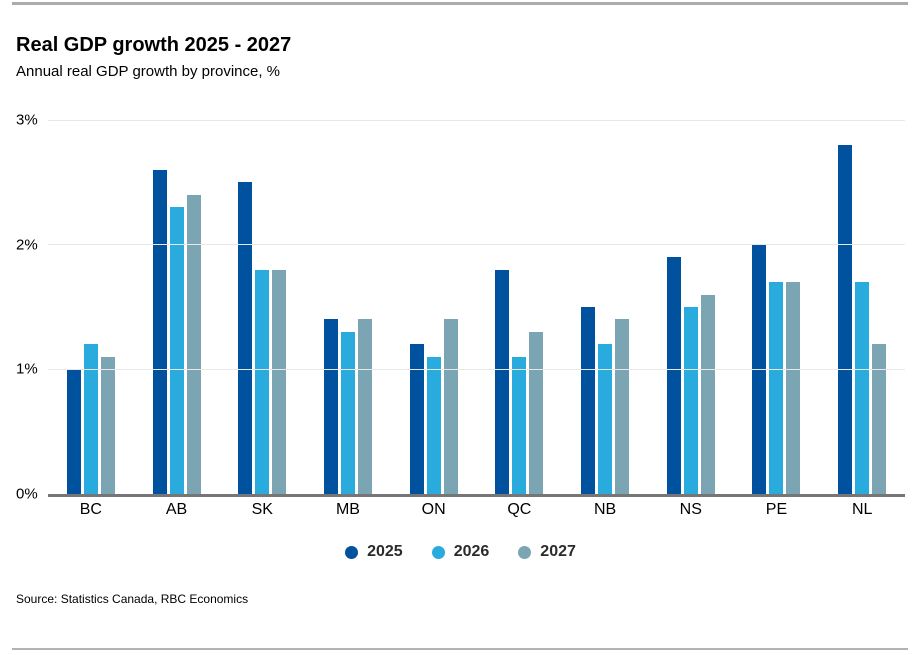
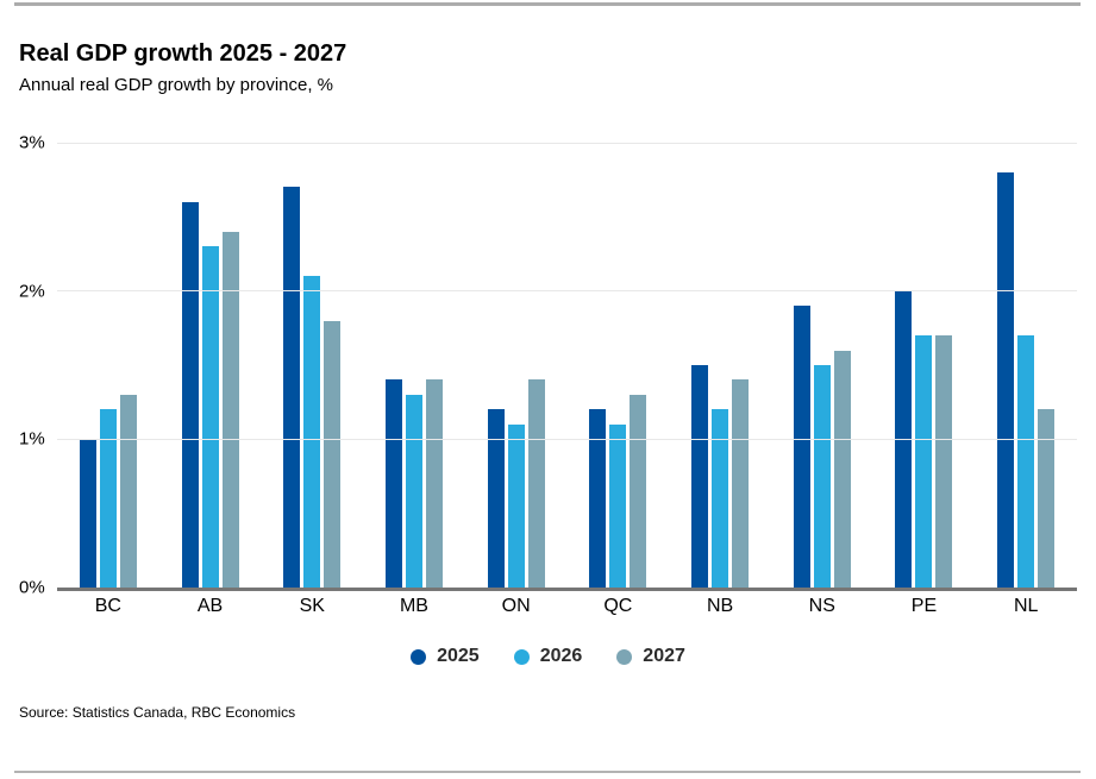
2027/BC: 1.1% -> 1.3%
2025/SK: 2.5% -> 2.7%
2026/SK: 1.8% -> 2.1%
2025/QC: 1.8% -> 1.2%
